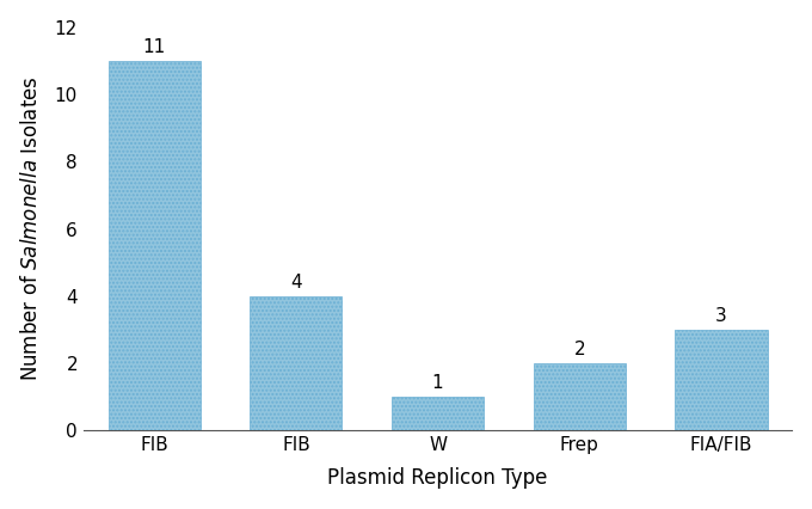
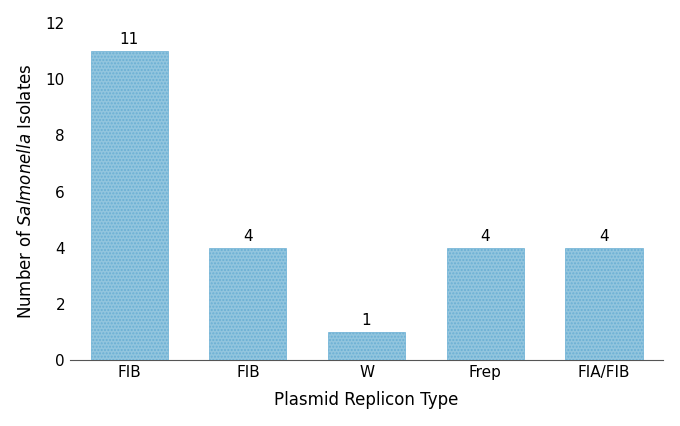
Frep: 2 -> 4
FIA/FIB: 3 -> 4
